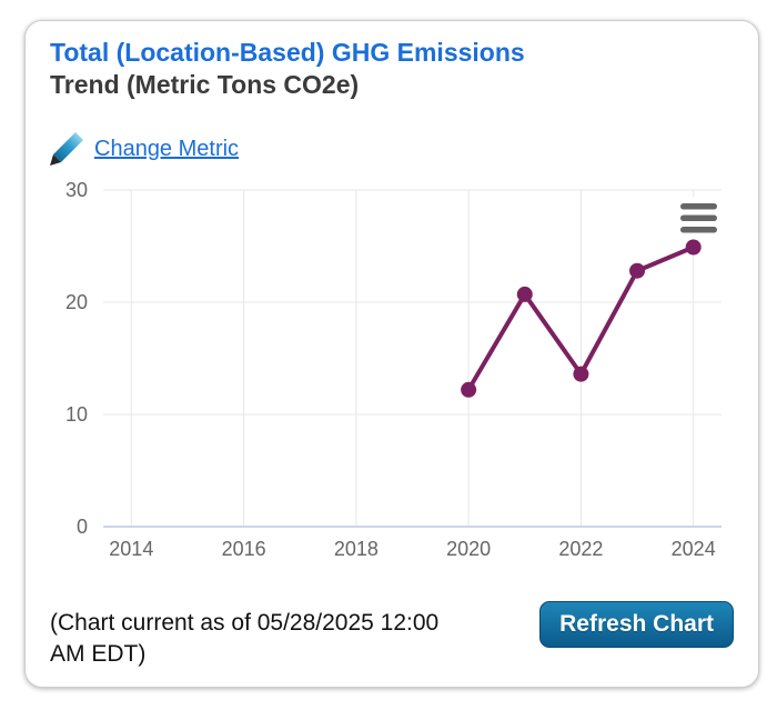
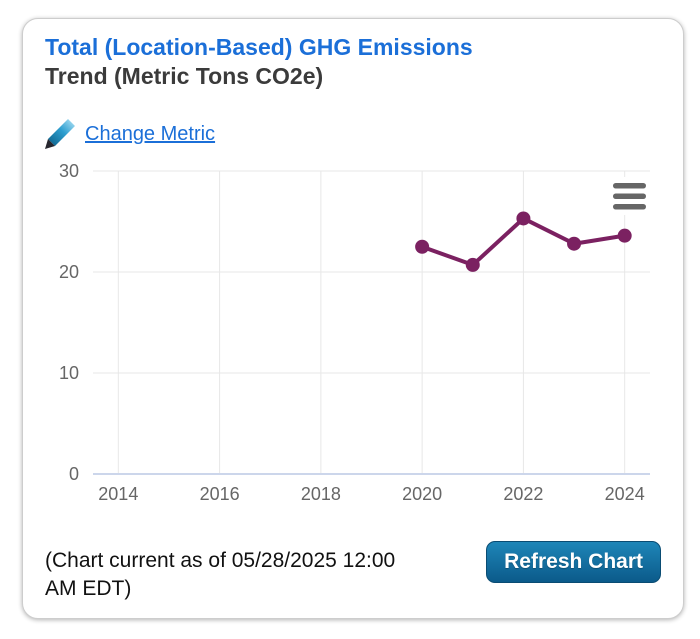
2020: 12.2 -> 22.5
2022: 13.6 -> 25.3
2024: 24.9 -> 23.6
